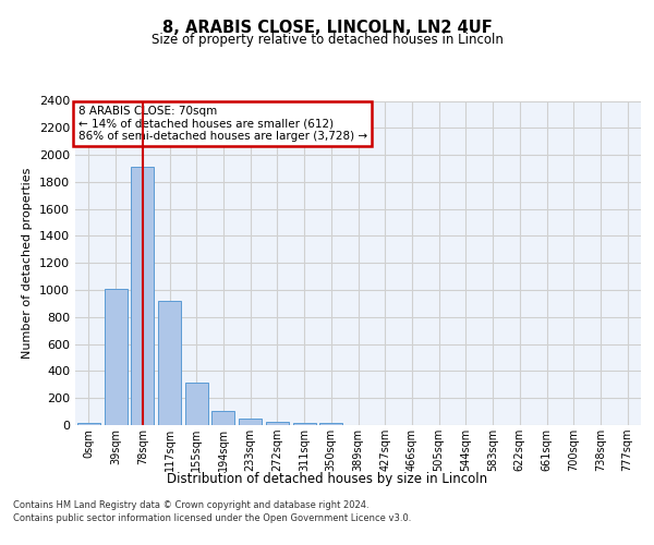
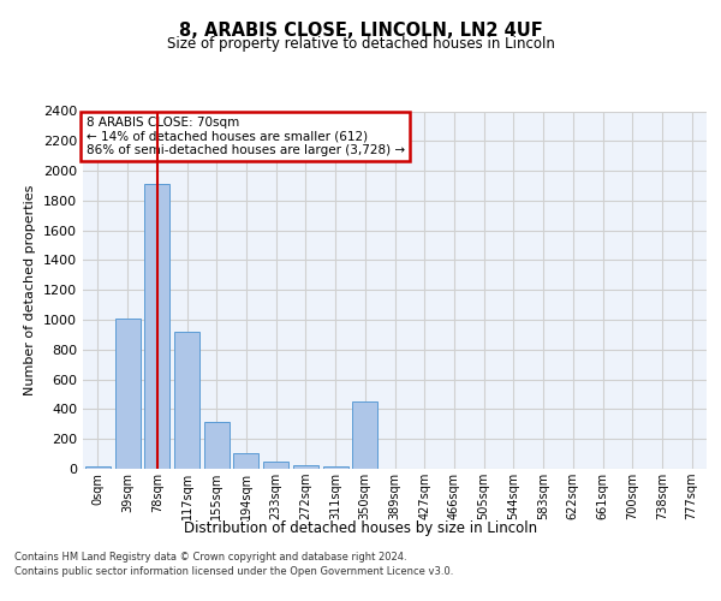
350sqm: 20 -> 450
